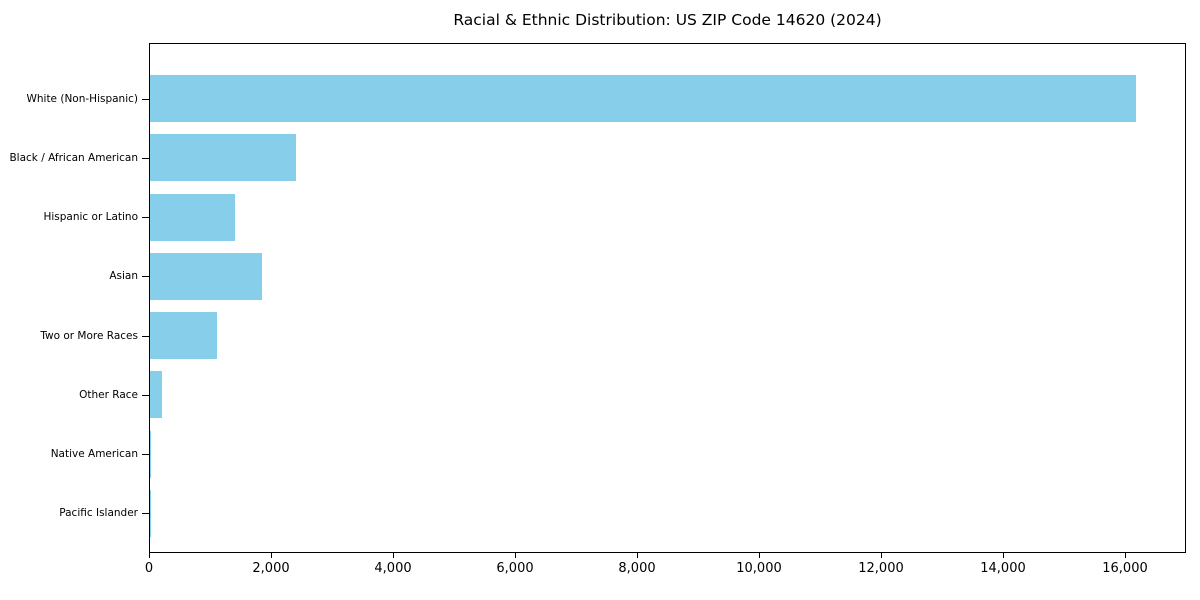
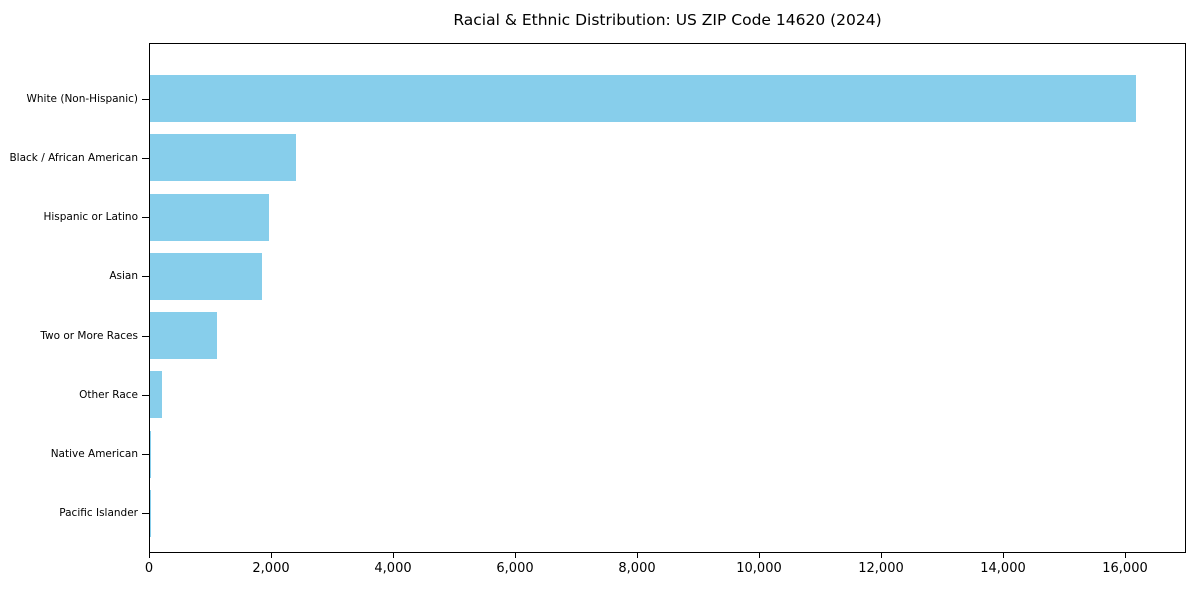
Hispanic or Latino: 1400 -> 2000
